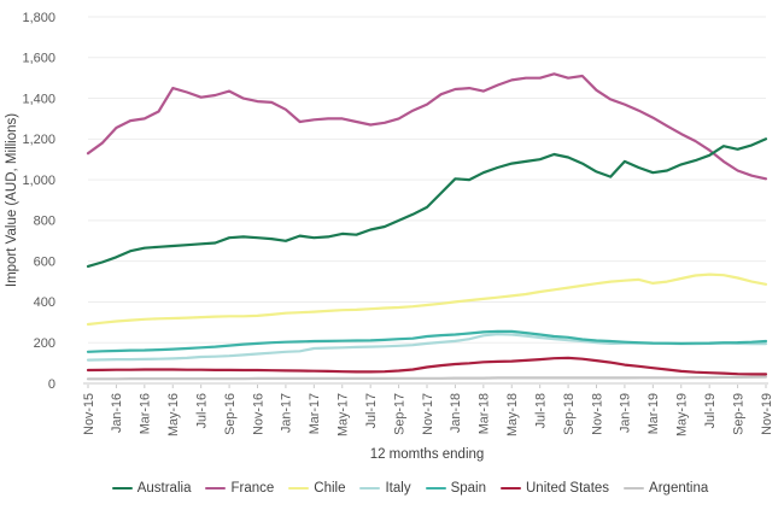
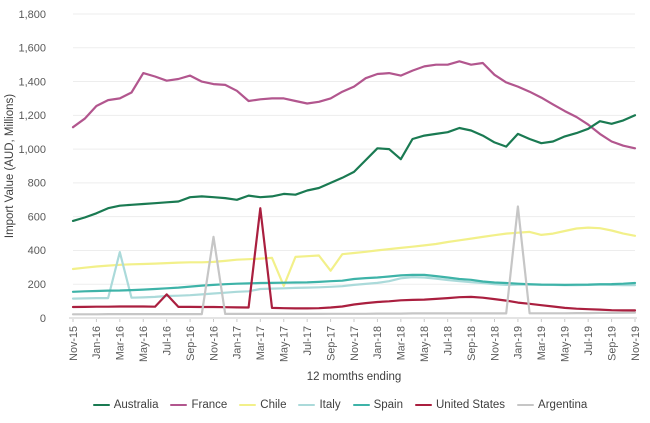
Italy/Mar-16: 120 -> 390
United States/Jul-16: 70 -> 140
Argentina/Nov-16: 20 -> 480
United States/Mar-17: 60 -> 650
Chile/May-17: 360 -> 190
Chile/Sep-17: 370 -> 280
Australia/Mar-18: 1040 -> 940
Argentina/Jan-19: 30 -> 660
